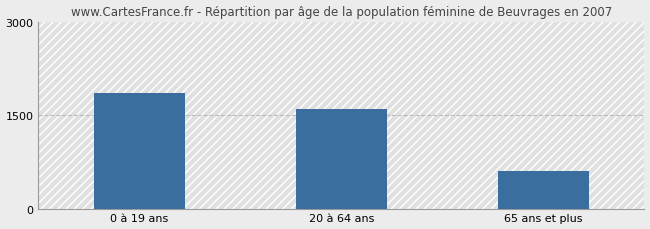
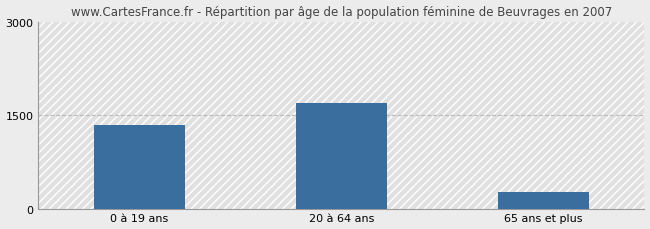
0 à 19 ans: 1860 -> 1340
20 à 64 ans: 1600 -> 1700
65 ans et plus: 600 -> 270
